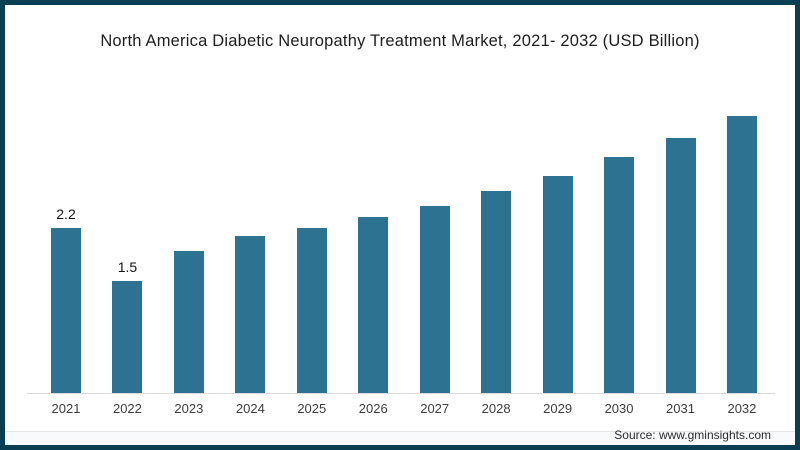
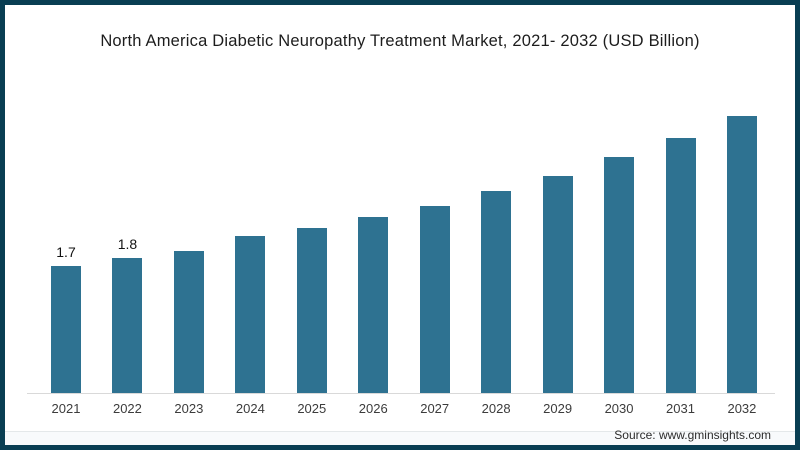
2021: 2.2 -> 1.7
2022: 1.5 -> 1.8
